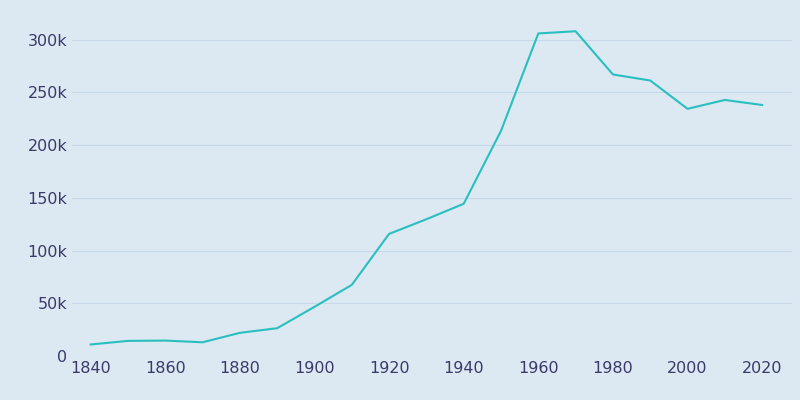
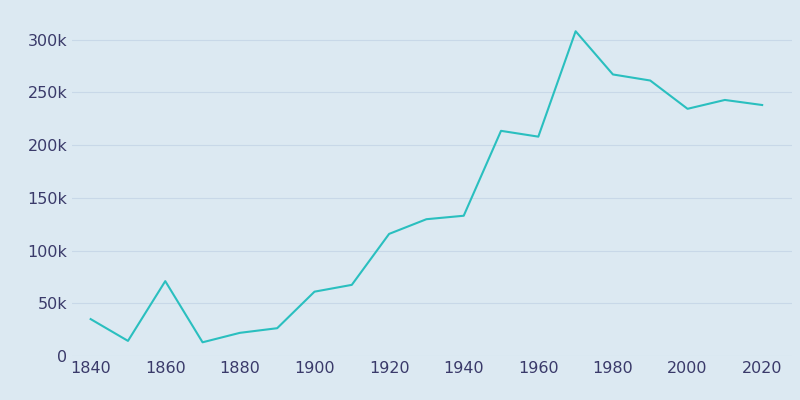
1840: 11k -> 35k
1860: 15k -> 71k
1900: 47k -> 61k
1940: 144k -> 133k
1960: 306k -> 208k
